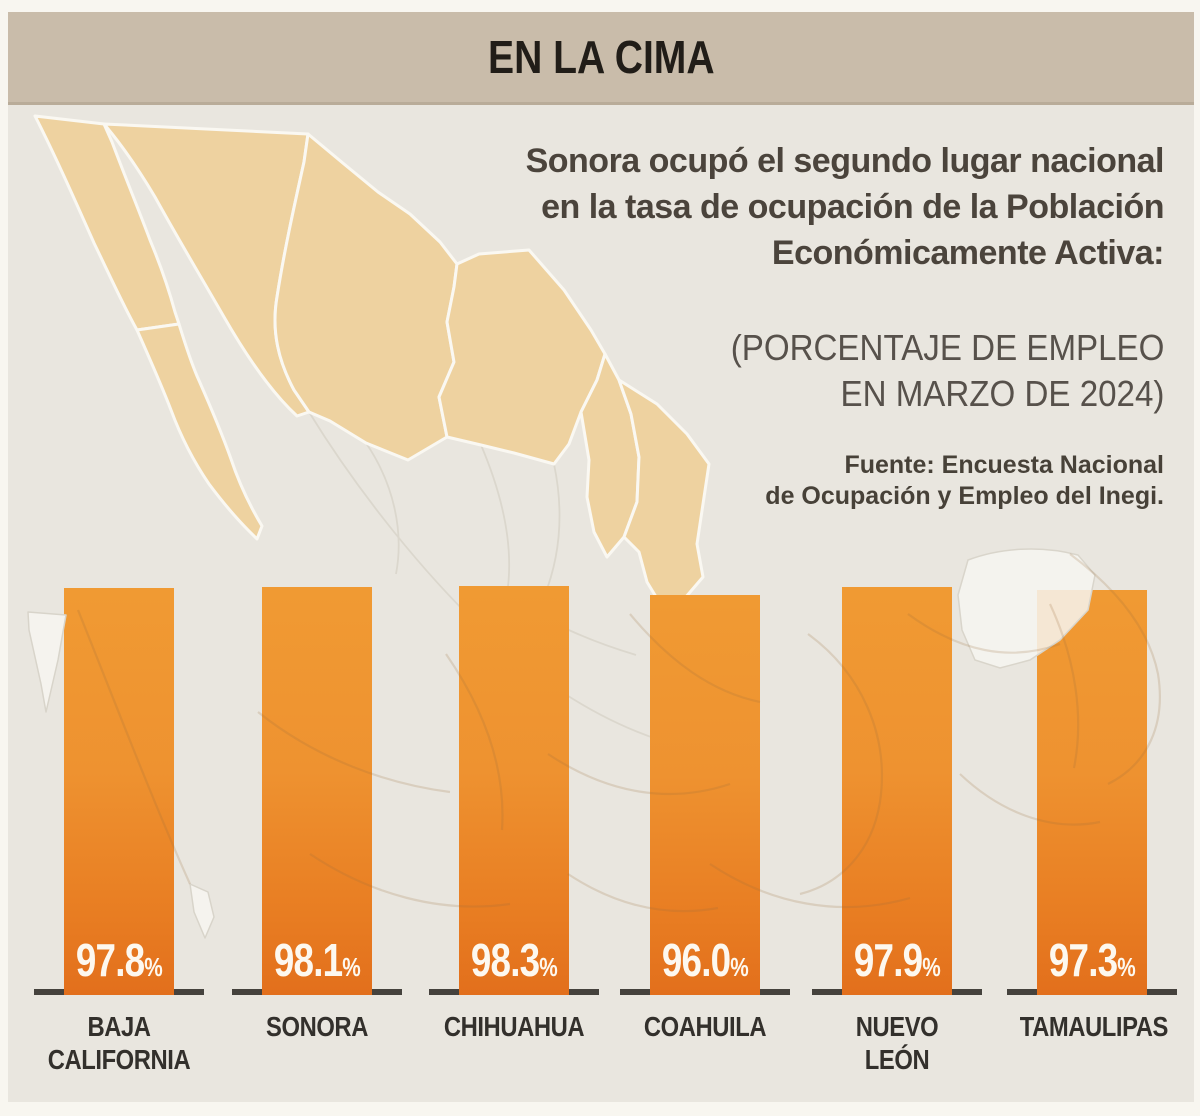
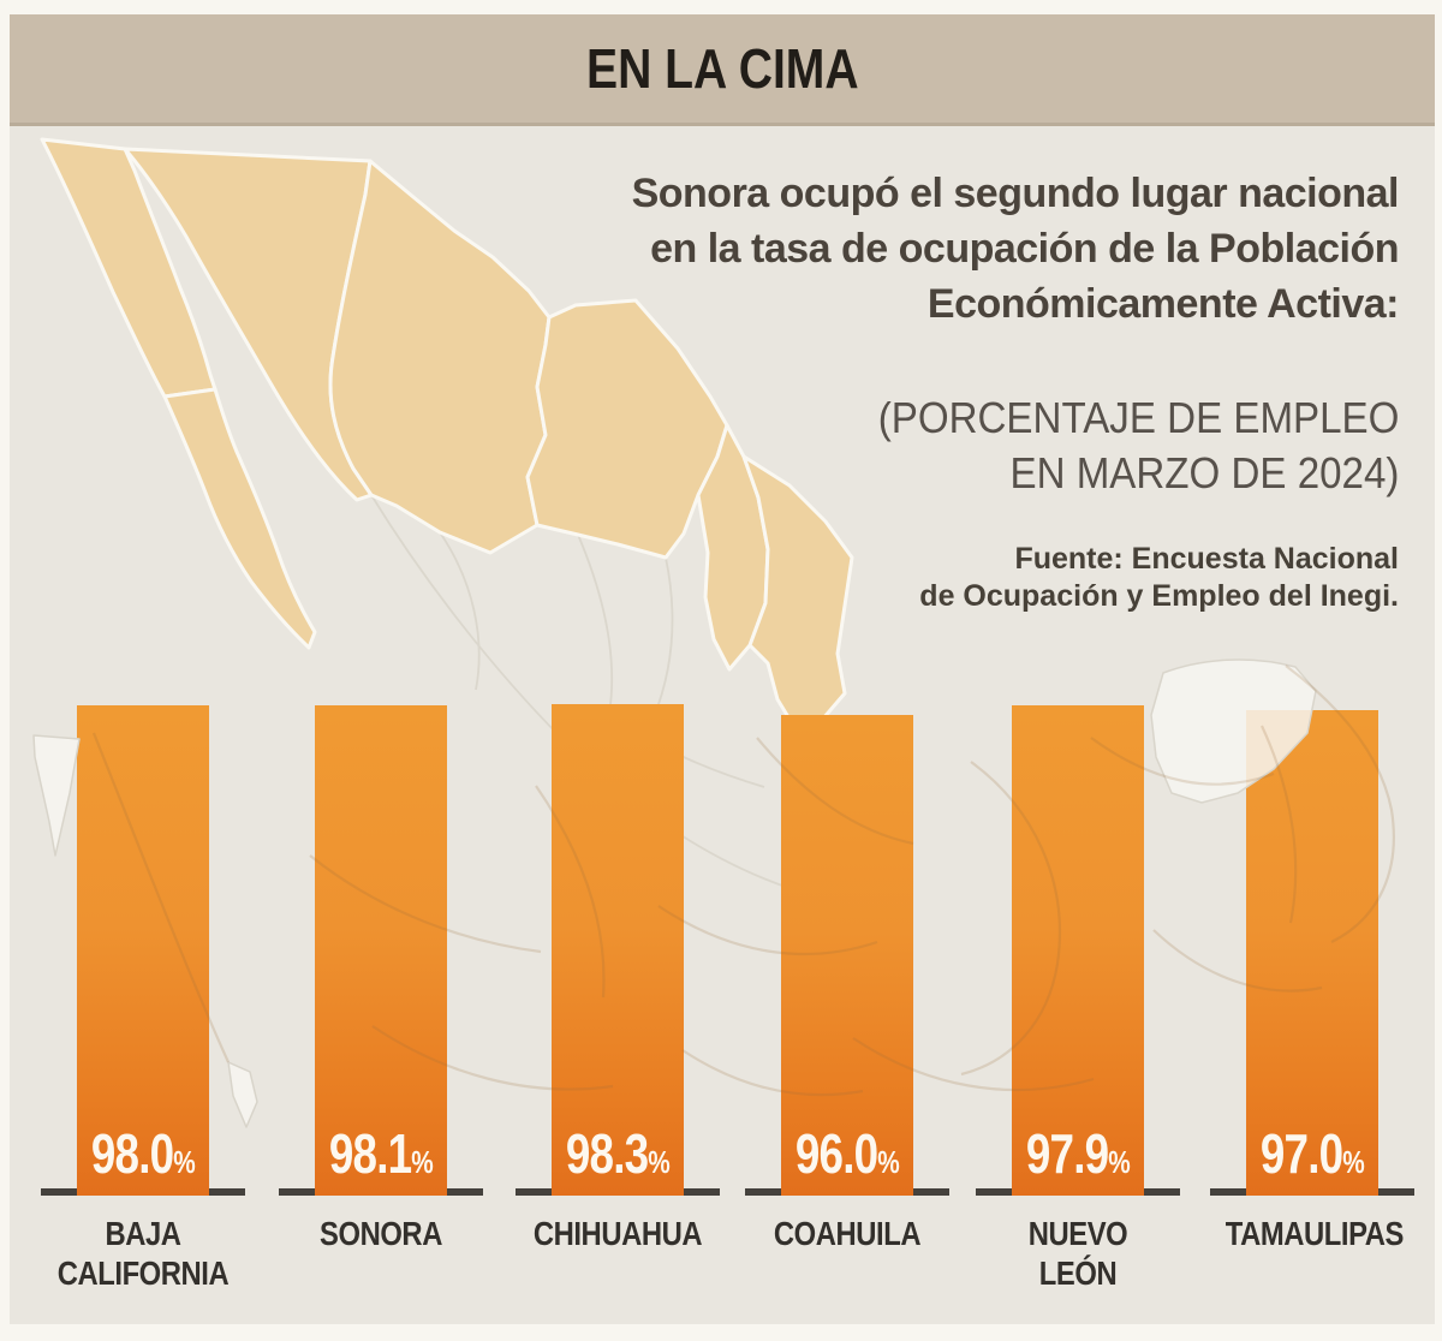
BAJA CALIFORNIA: 97.8 -> 98.0
TAMAULIPAS: 97.3 -> 97.0
